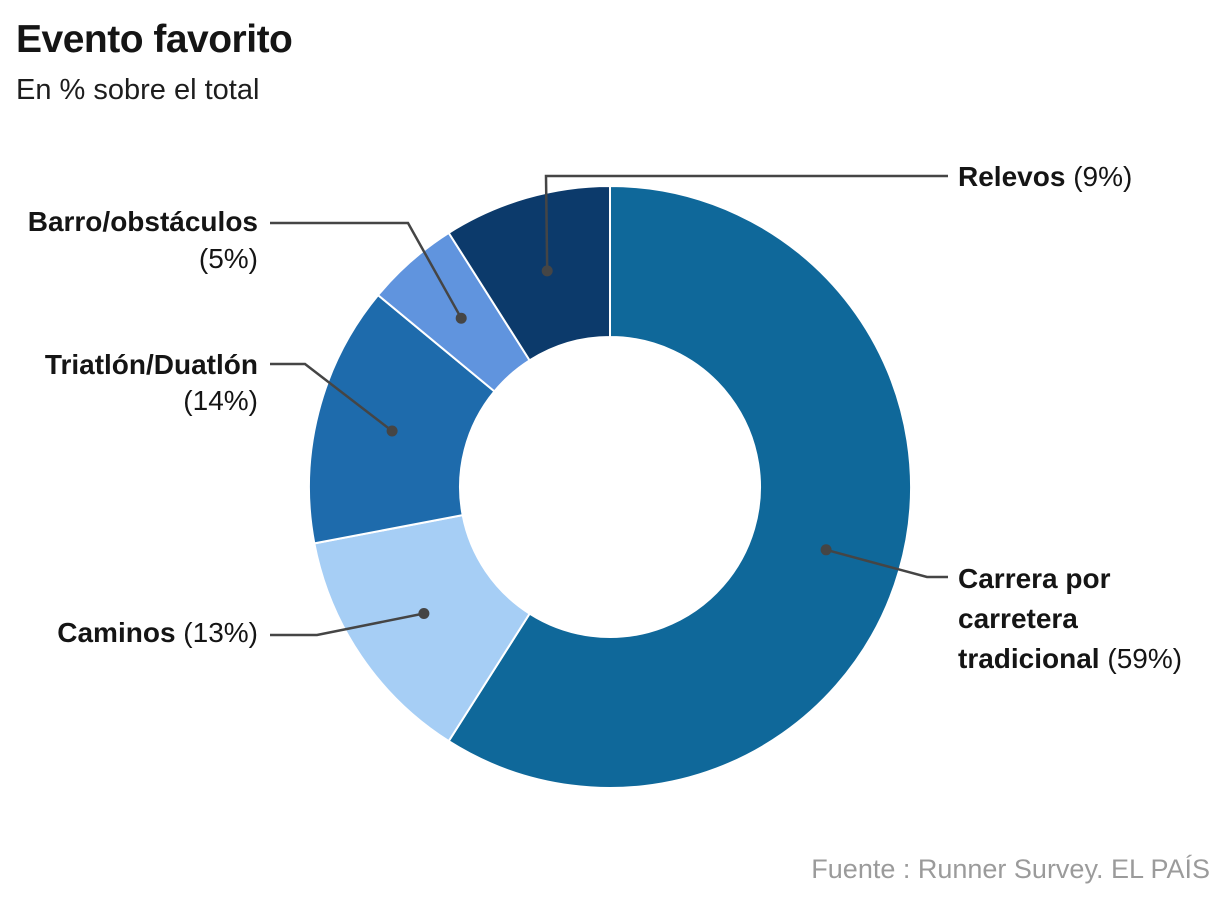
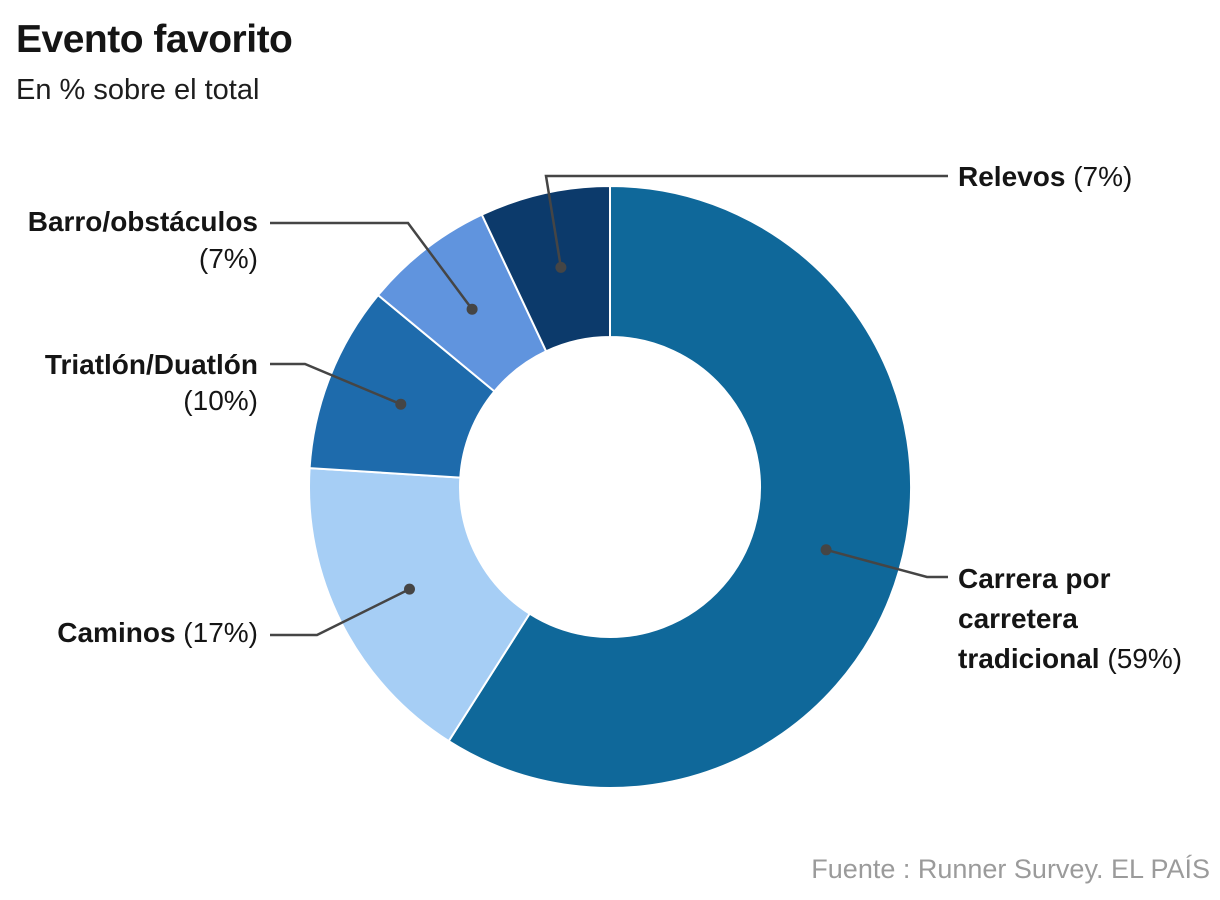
Caminos: 13% -> 17%
Triatlón/Duatlón: 14% -> 10%
Barro/obstáculos: 5% -> 7%
Relevos: 9% -> 7%
